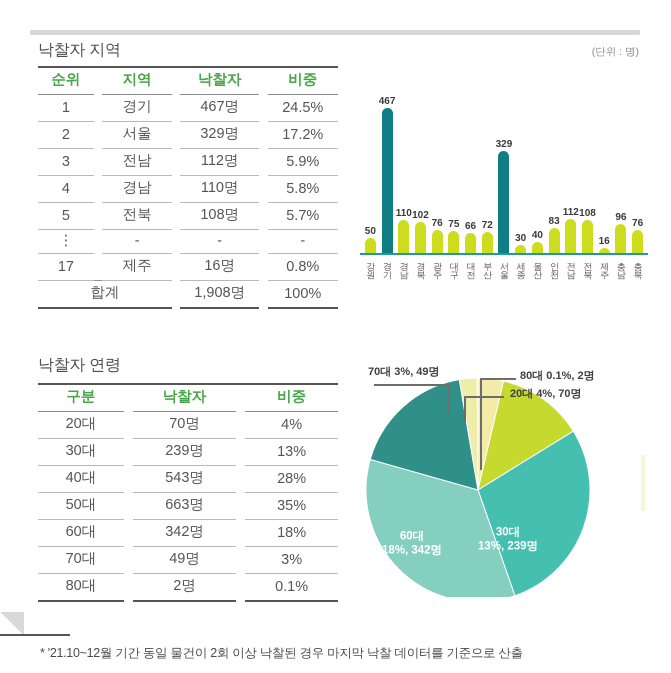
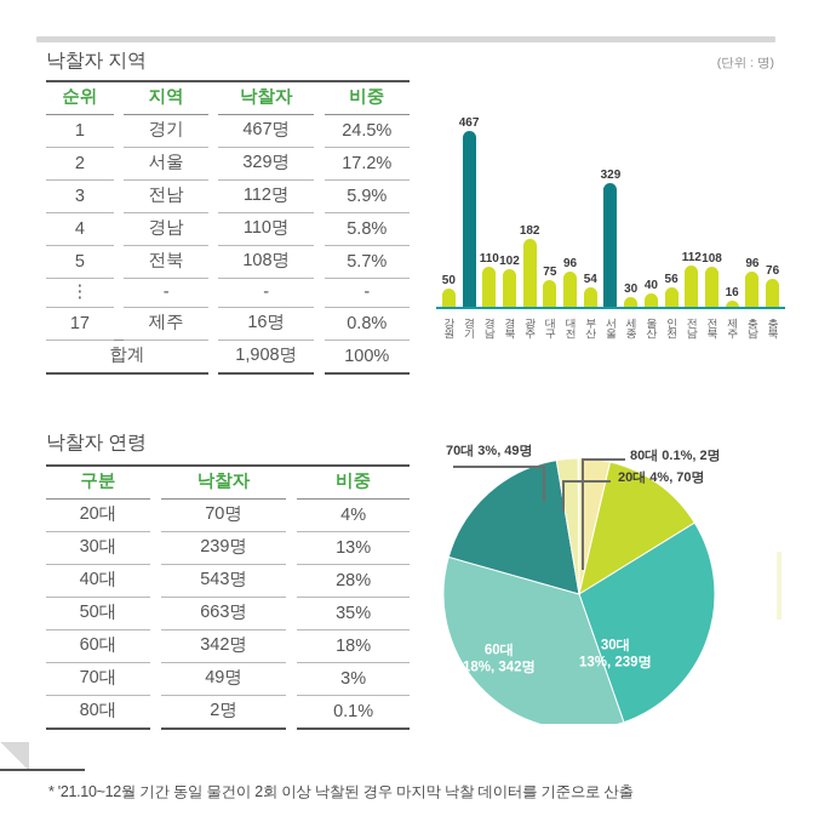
낙찰자 지역/광주: 76 -> 182
낙찰자 지역/대전: 66 -> 96
낙찰자 지역/부산: 72 -> 54
낙찰자 지역/인천: 83 -> 56
